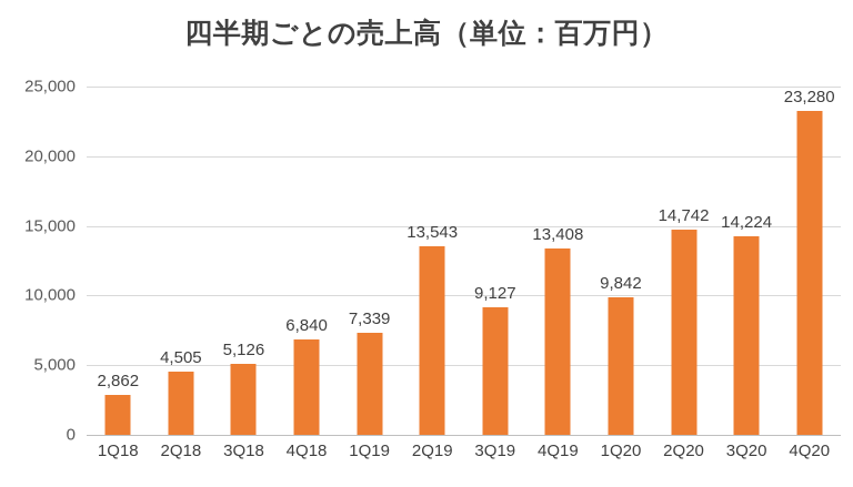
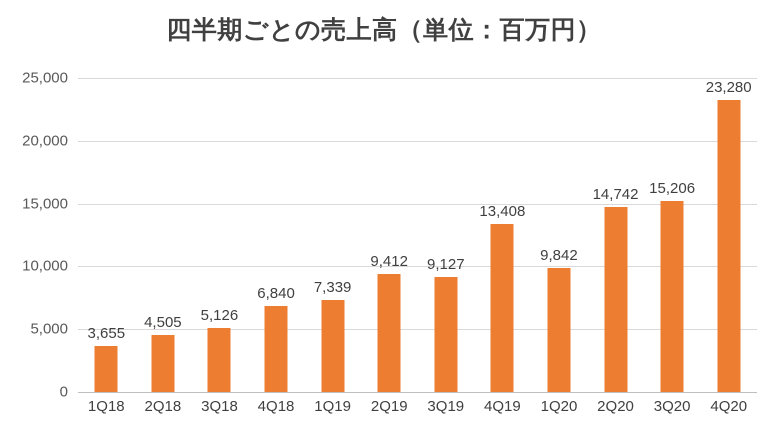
1Q18: 2,862 -> 3,655
2Q19: 13,543 -> 9,412
3Q20: 14,224 -> 15,206
